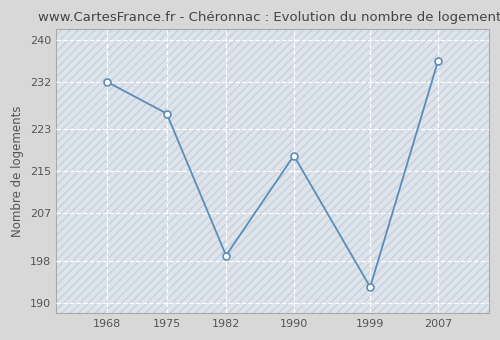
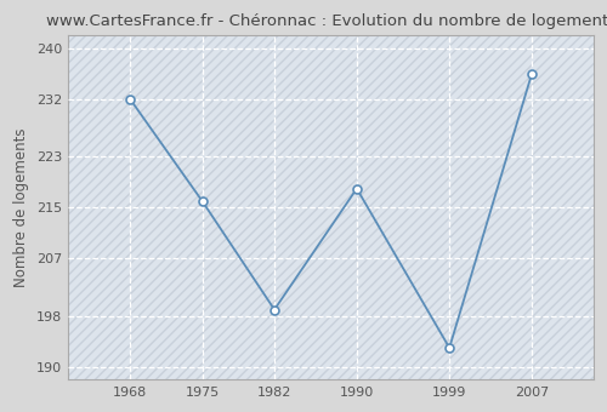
1975: 226 -> 216
